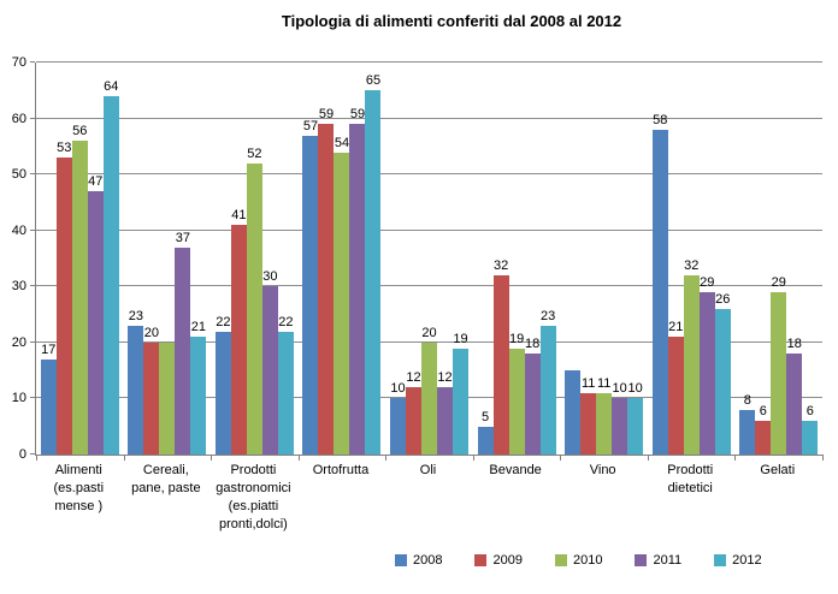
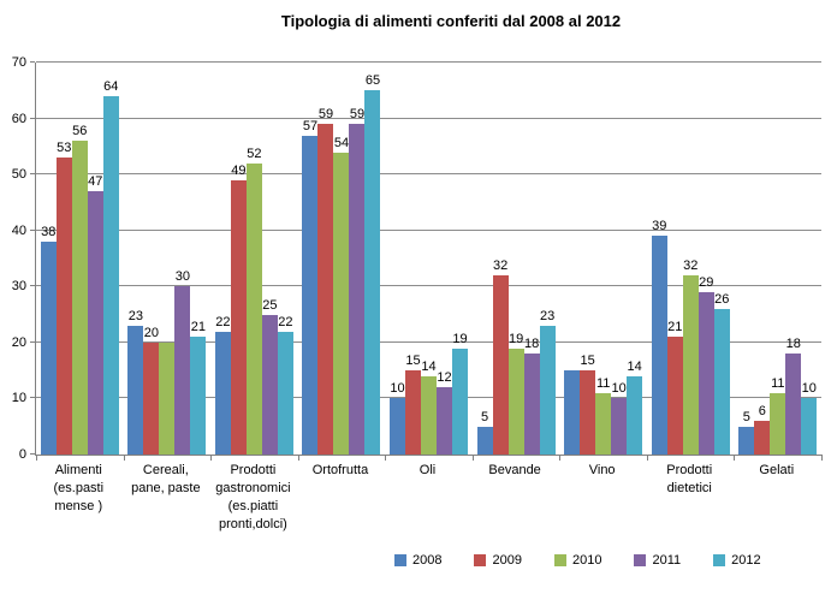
2008/Alimenti (es.pasti mense ): 17 -> 38
2011/Cereali, pane, paste: 37 -> 30
2009/Prodotti gastronomici (es.piatti pronti,dolci): 41 -> 49
2011/Prodotti gastronomici (es.piatti pronti,dolci): 30 -> 25
2009/Oli: 12 -> 15
2010/Oli: 20 -> 14
2009/Vino: 11 -> 15
2012/Vino: 10 -> 14
2008/Prodotti dietetici: 58 -> 39
2008/Gelati: 8 -> 5
2010/Gelati: 29 -> 11
2012/Gelati: 6 -> 10
